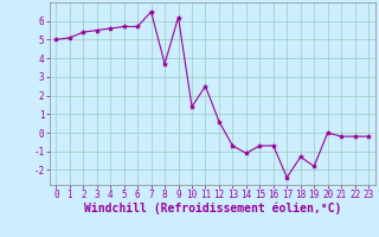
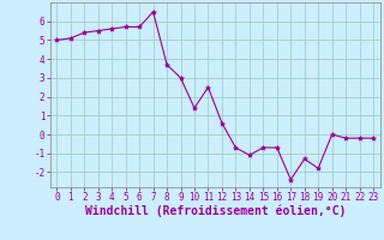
9: 6.2 -> 3.0
